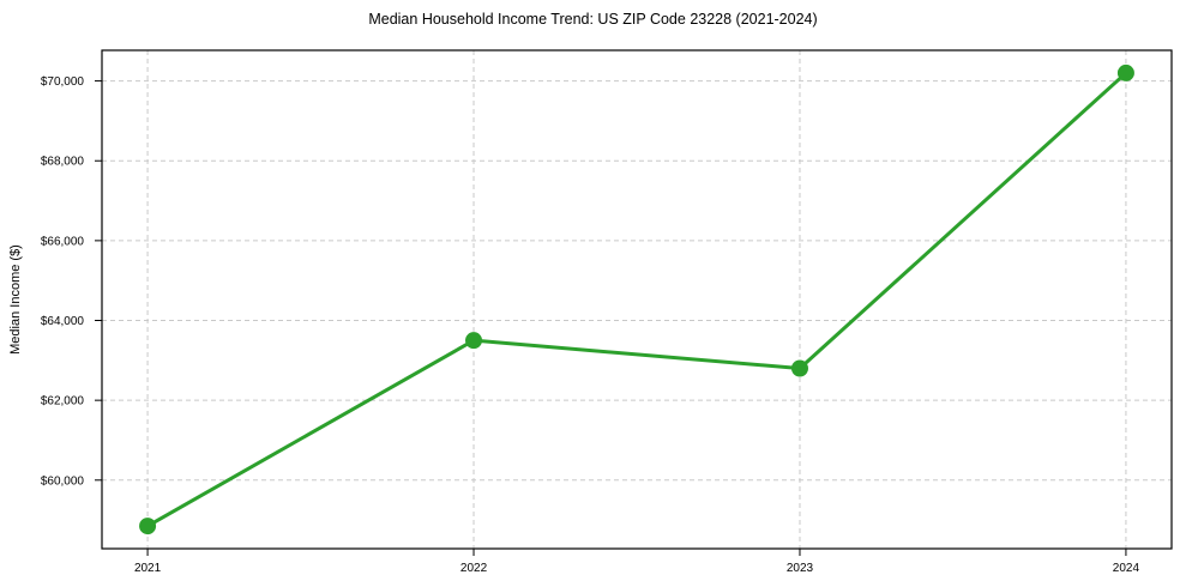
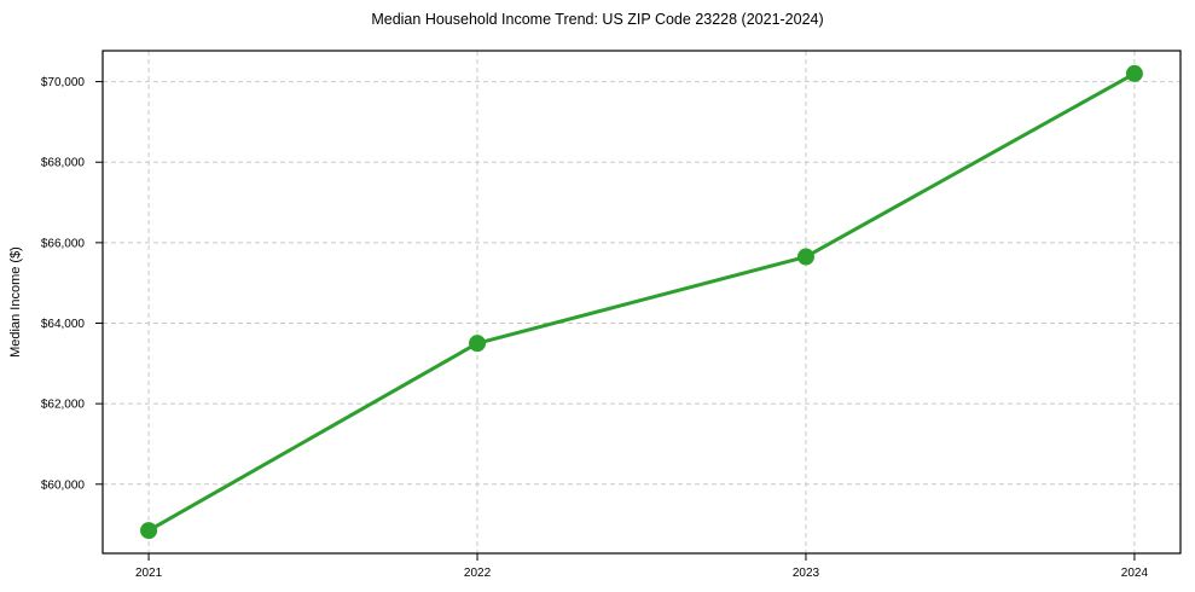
2023: $62800 -> $65600
